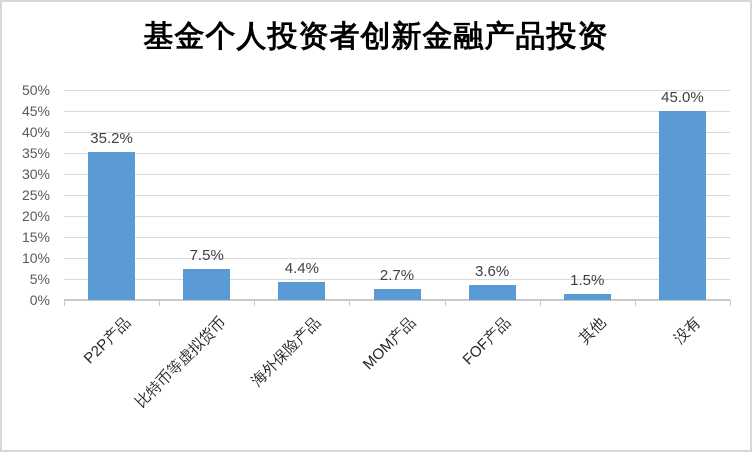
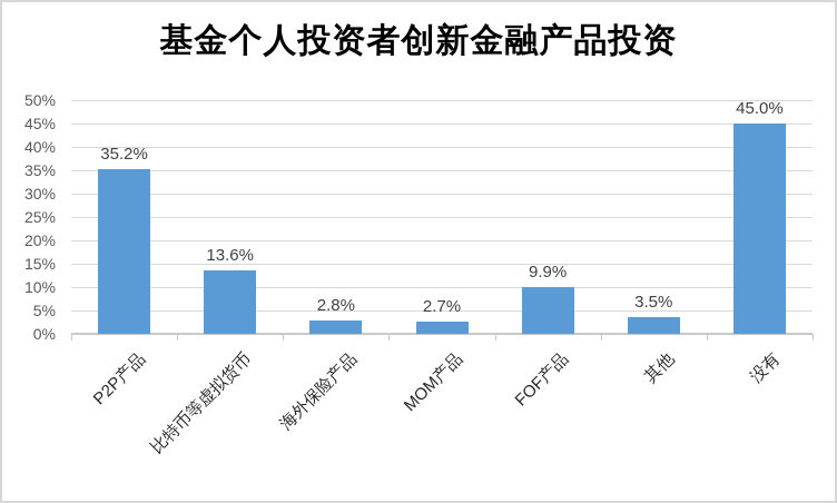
比特币等虚拟货币: 7.5% -> 13.6%
海外保险产品: 4.4% -> 2.8%
FOF产品: 3.6% -> 9.9%
其他: 1.5% -> 3.5%
